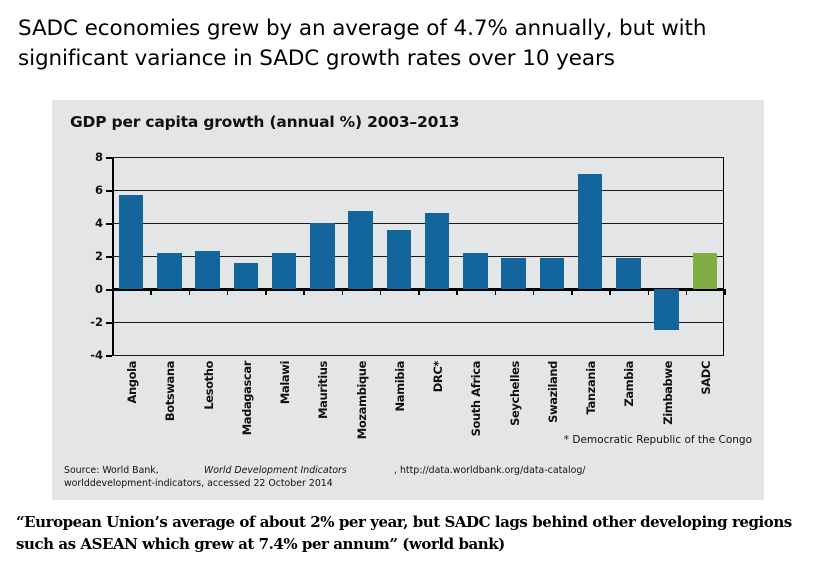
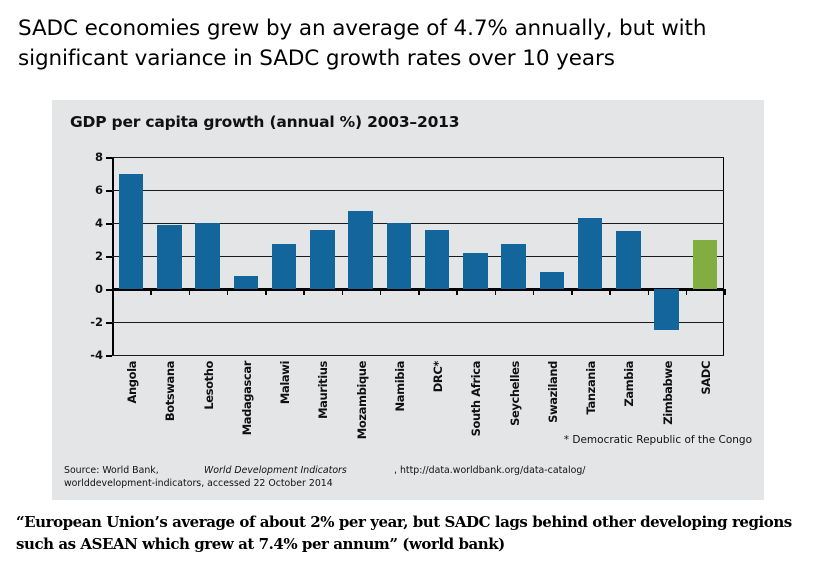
Angola: 5.7 -> 7.0
Botswana: 2.2 -> 3.9
Lesotho: 2.3 -> 4.0
Madagascar: 1.6 -> 0.8
Malawi: 2.2 -> 2.7
Mauritius: 4.0 -> 3.6
Namibia: 3.6 -> 4.0
DRC*: 4.6 -> 3.6
Seychelles: 1.9 -> 2.7
Swaziland: 1.9 -> 1.1
Tanzania: 7.0 -> 4.3
Zambia: 1.9 -> 3.5
SADC: 2.2 -> 3.0
